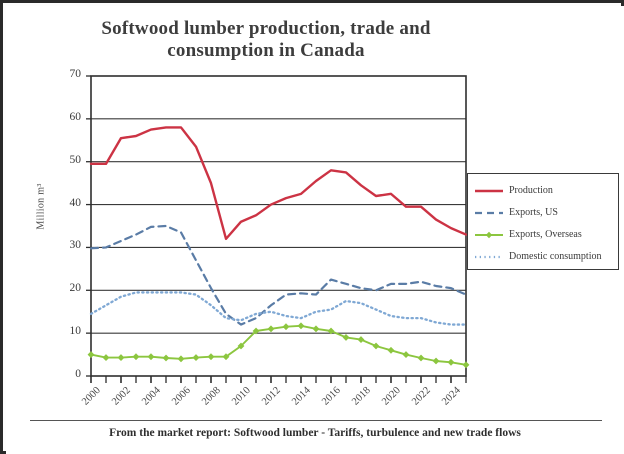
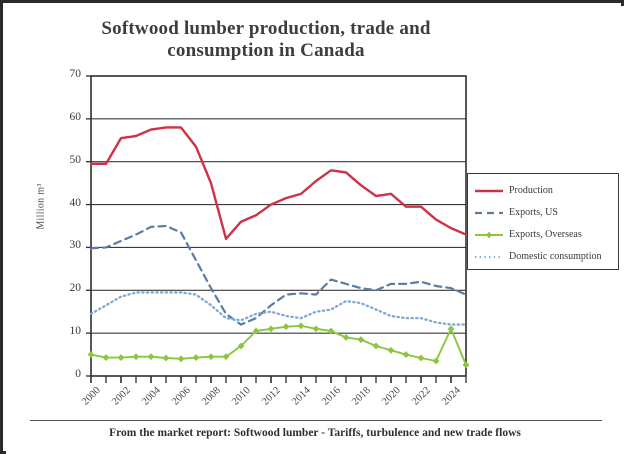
Exports, Overseas/2024: 3 -> 11
